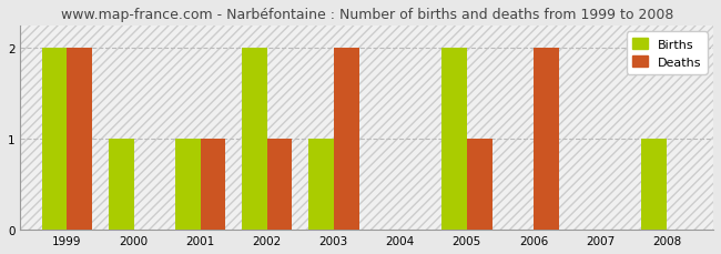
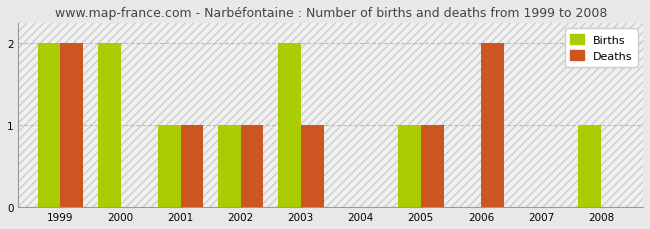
Births/2000: 1 -> 2
Births/2002: 2 -> 1
Births/2003: 1 -> 2
Deaths/2003: 2 -> 1
Births/2005: 2 -> 1
